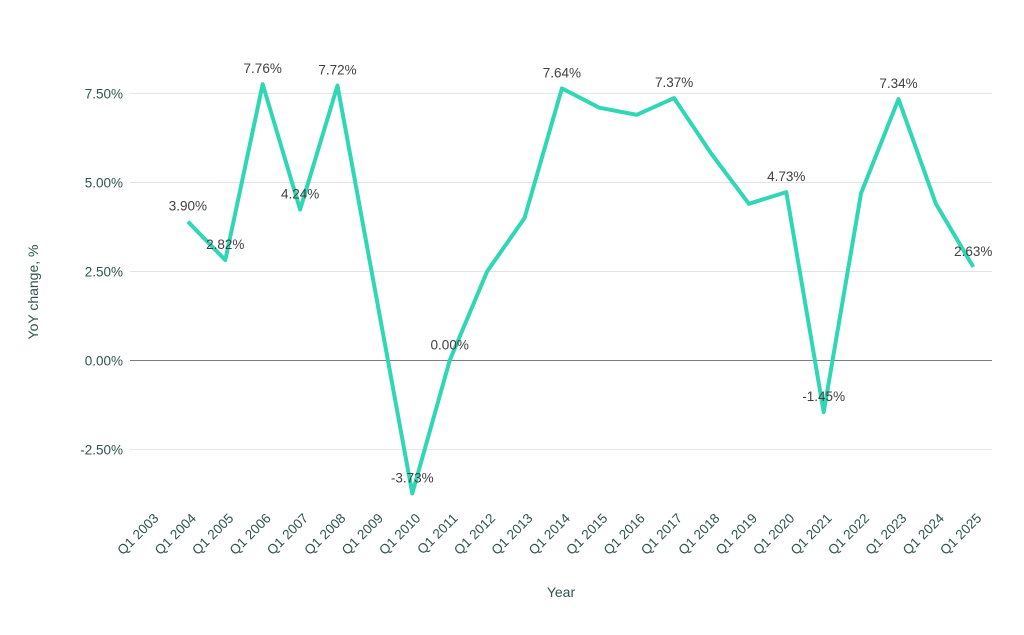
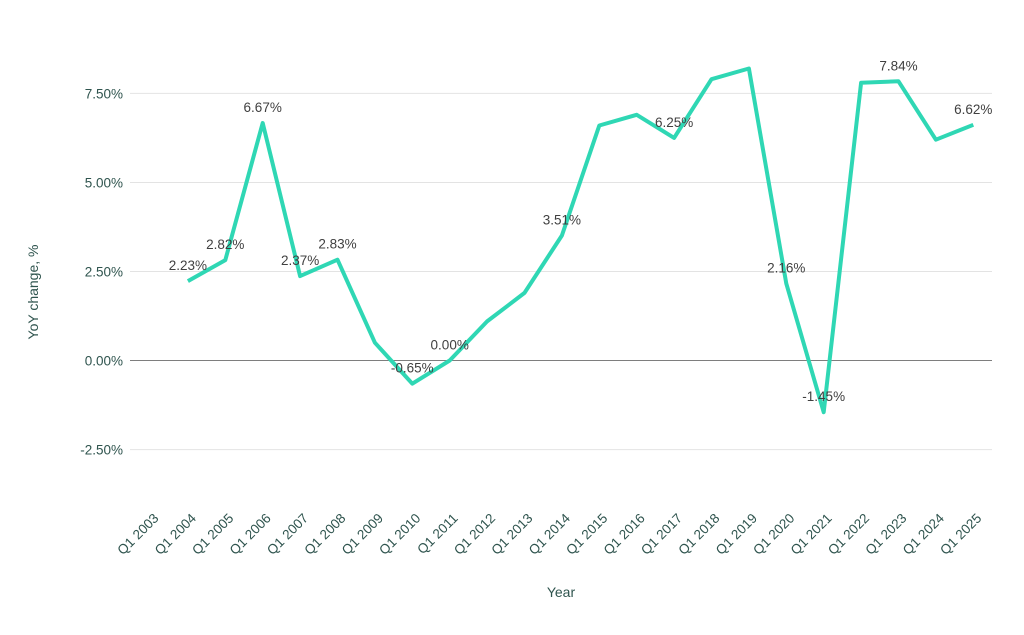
Q1 2004: 3.90% -> 2.23%
Q1 2006: 7.76% -> 6.67%
Q1 2007: 4.24% -> 2.37%
Q1 2008: 7.72% -> 2.83%
Q1 2009: 2.0% -> 0.5%
Q1 2010: -3.73% -> -0.65%
Q1 2012: 2.5% -> 1.1%
Q1 2013: 4.0% -> 1.9%
Q1 2014: 7.64% -> 3.51%
Q1 2015: 7.1% -> 6.6%
Q1 2017: 7.37% -> 6.25%
Q1 2018: 5.8% -> 7.9%
Q1 2019: 4.4% -> 8.2%
Q1 2020: 4.73% -> 2.16%
Q1 2022: 4.7% -> 7.8%
Q1 2023: 7.34% -> 7.84%
Q1 2024: 4.4% -> 6.2%
Q1 2025: 2.63% -> 6.62%
